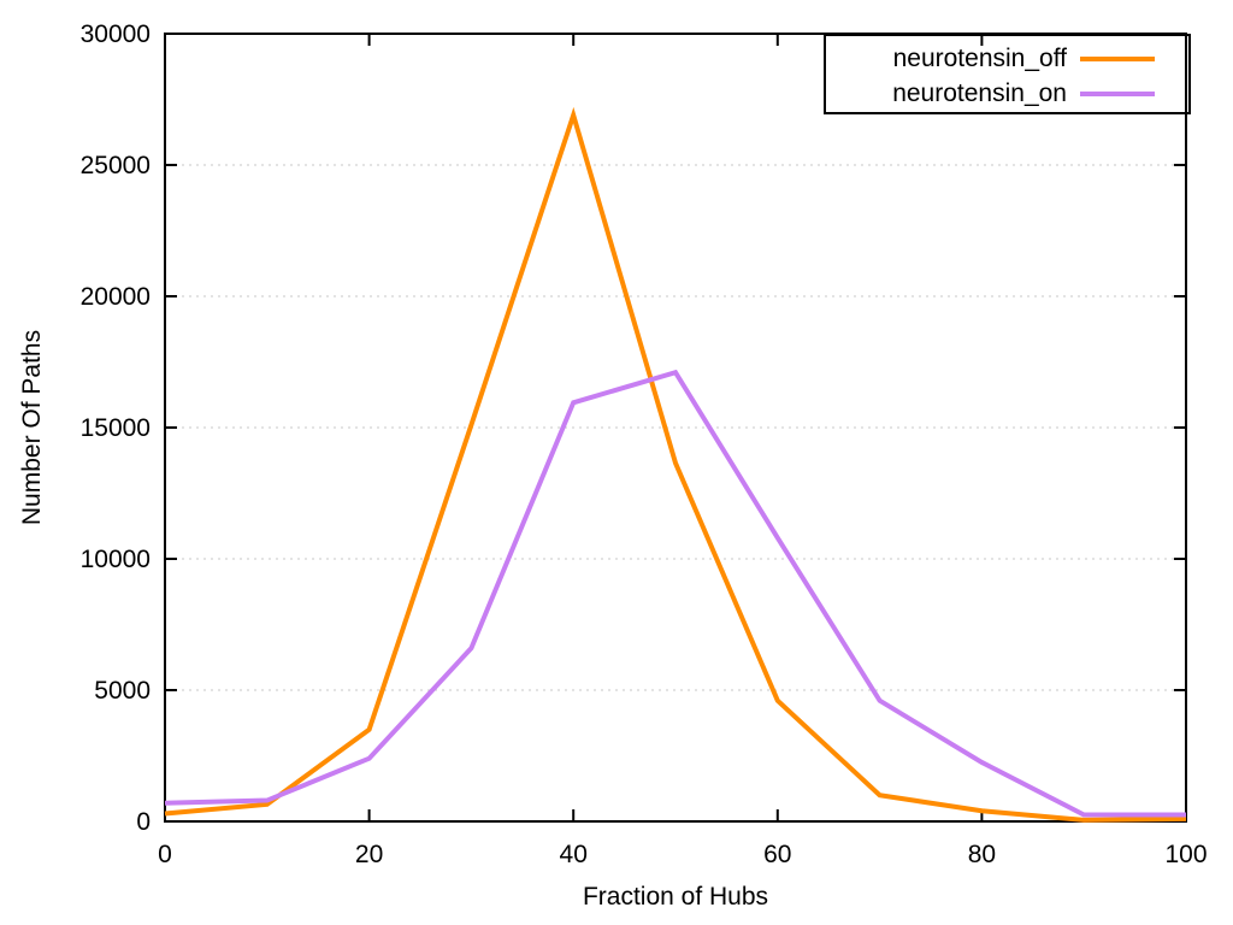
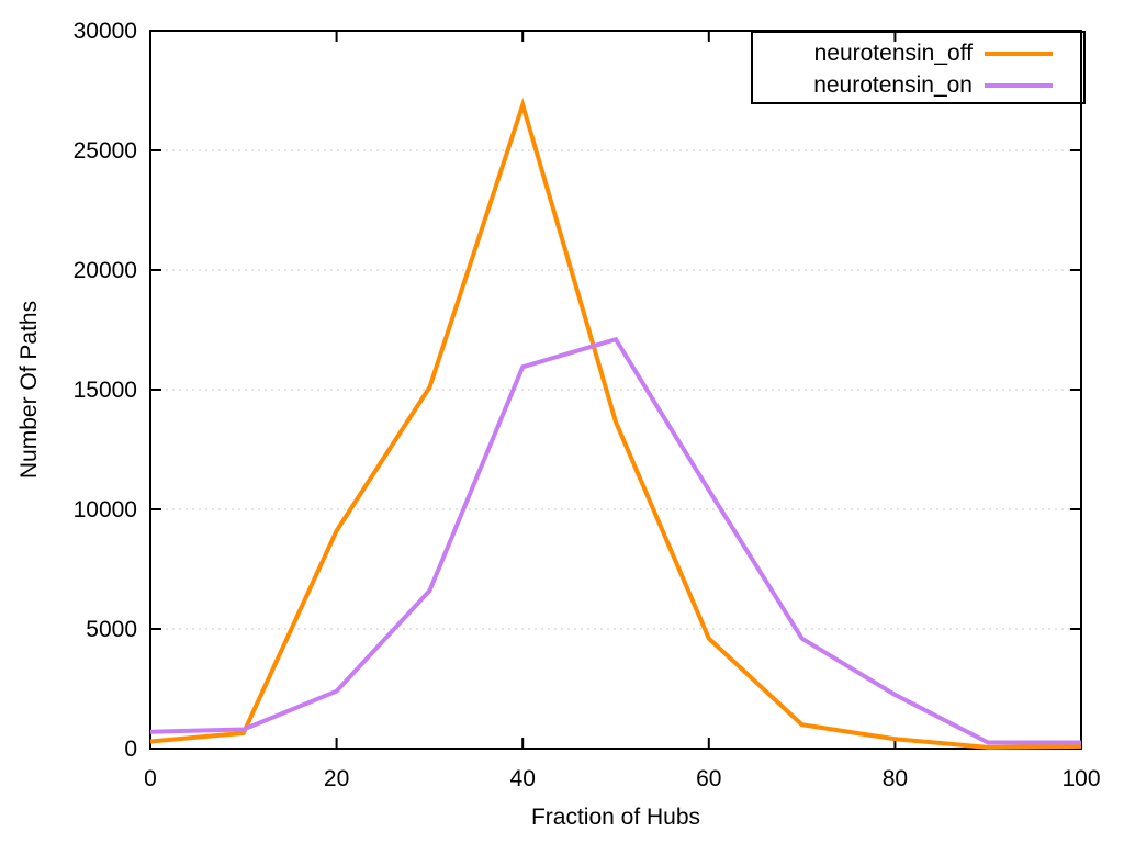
neurotensin_off/20: 3500 -> 9100
